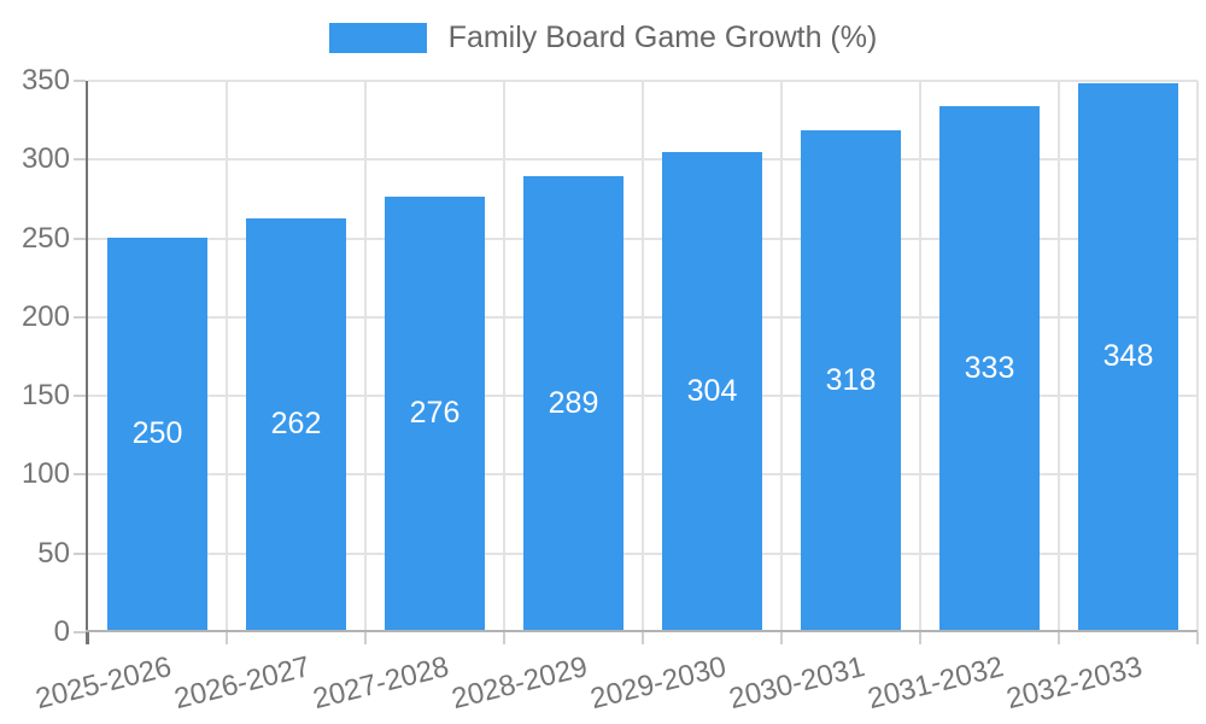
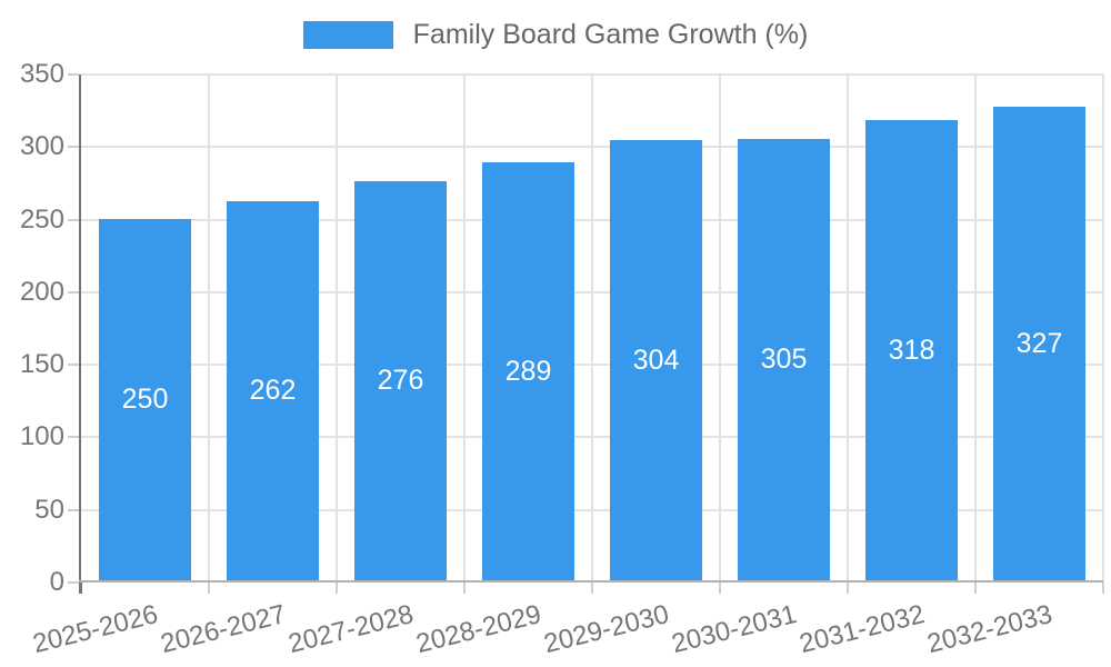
2030-2031: 318 -> 305
2031-2032: 333 -> 318
2032-2033: 348 -> 327
